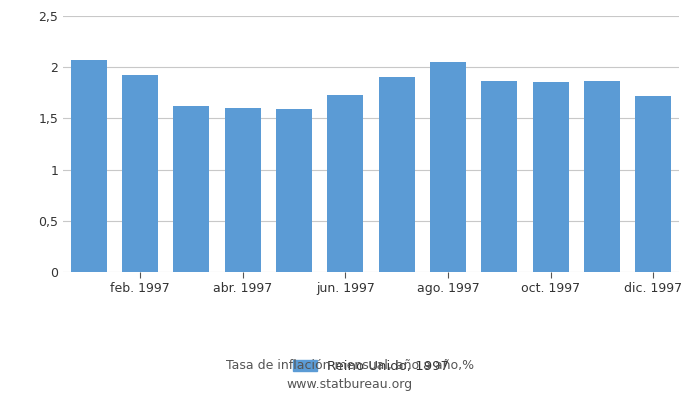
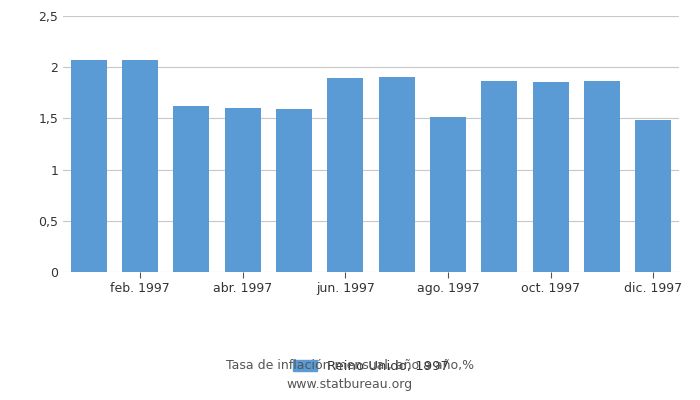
feb. 1997: 1,92 -> 2,07
jun. 1997: 1,73 -> 1,89
ago. 1997: 2,05 -> 1,51
dic. 1997: 1,72 -> 1,48
